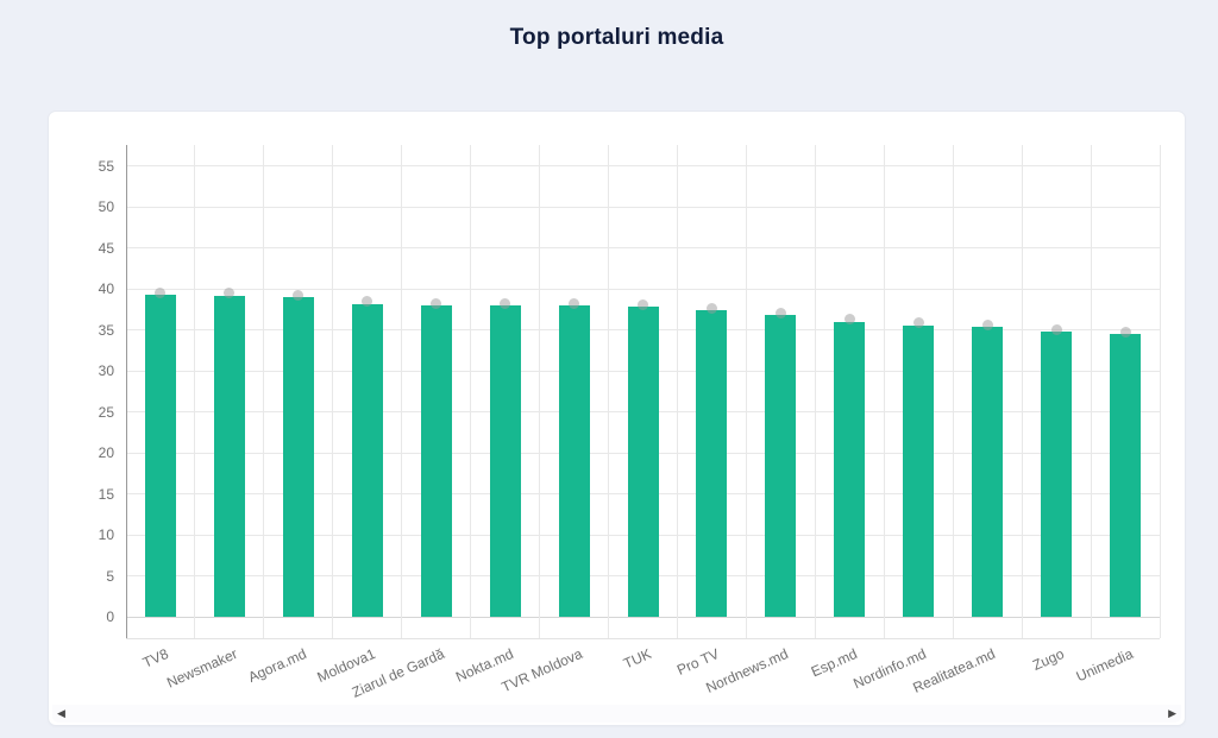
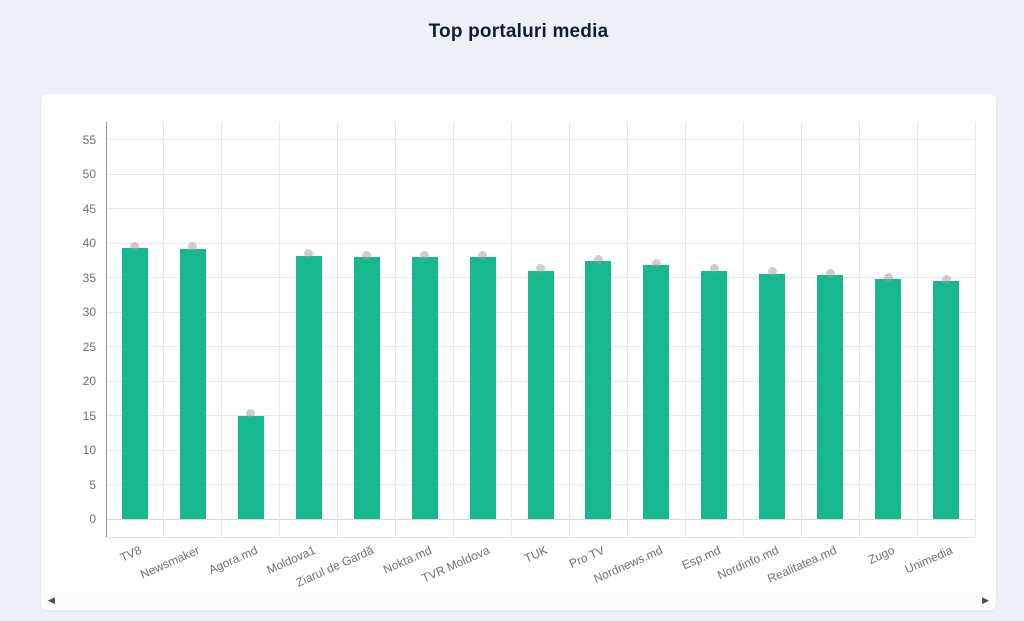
Agora.md: 39 -> 15
TUK: 38 -> 36
